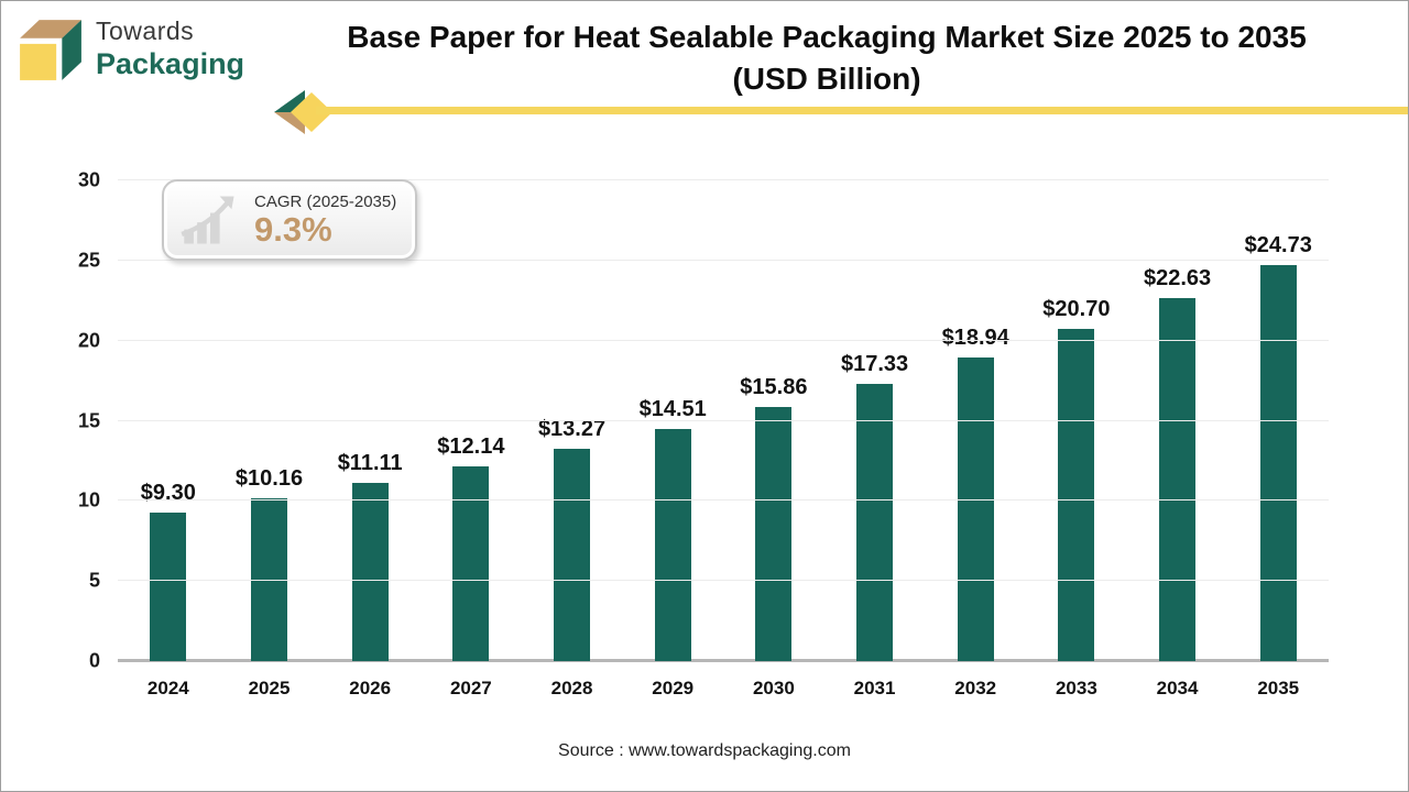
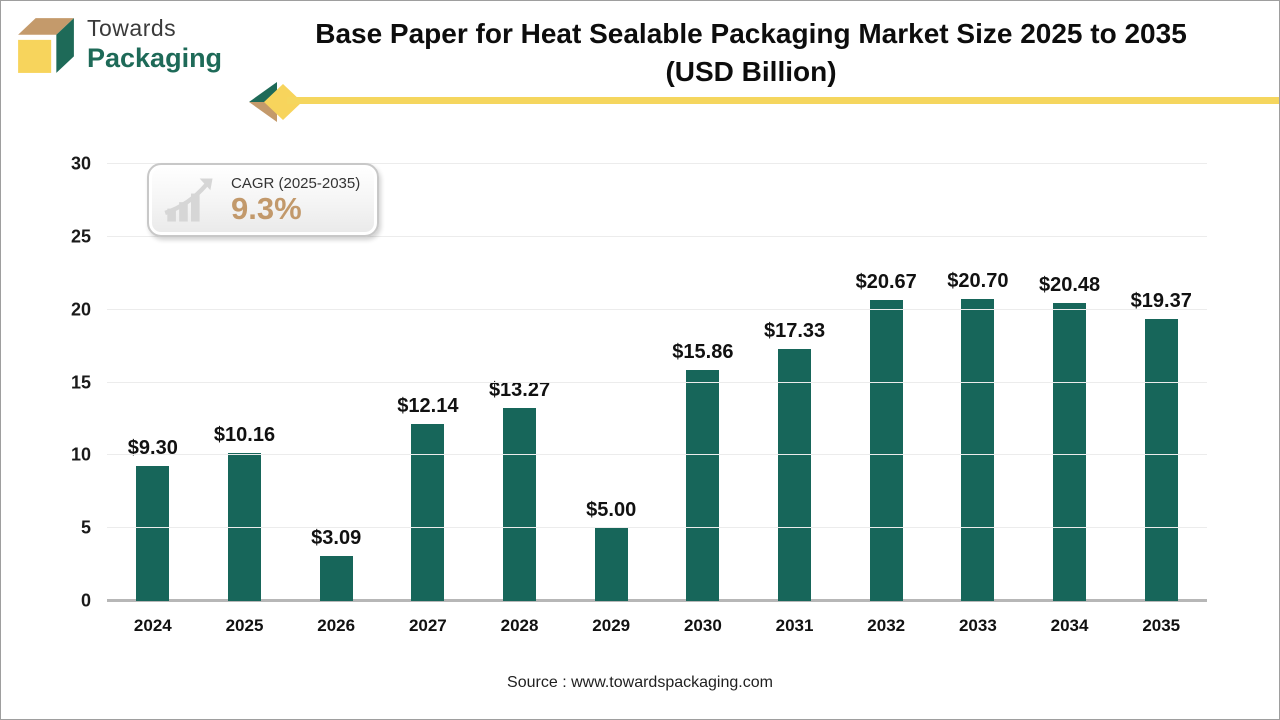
2026: $11.11 -> $3.09
2029: $14.51 -> $5.00
2032: $18.94 -> $20.67
2034: $22.63 -> $20.48
2035: $24.73 -> $19.37
